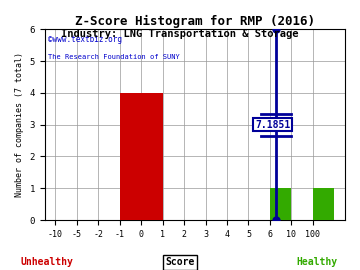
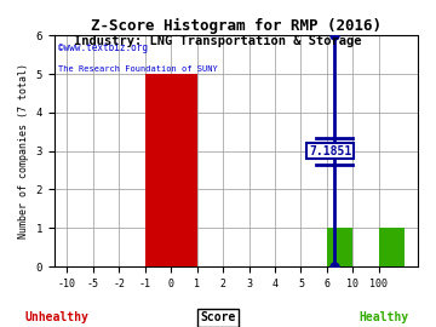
0: 4 -> 5
